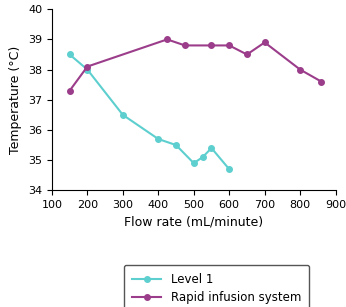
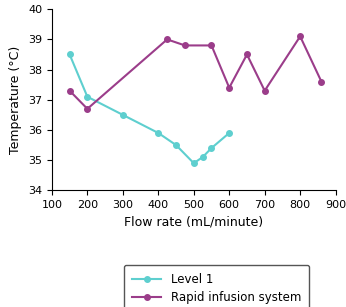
Level 1/200: 38.0 -> 37.1
Rapid infusion system/200: 38.1 -> 36.7
Level 1/400: 35.7 -> 35.9
Level 1/600: 34.7 -> 35.9
Rapid infusion system/600: 38.8 -> 37.4
Rapid infusion system/700: 38.9 -> 37.3
Rapid infusion system/800: 38.0 -> 39.1
